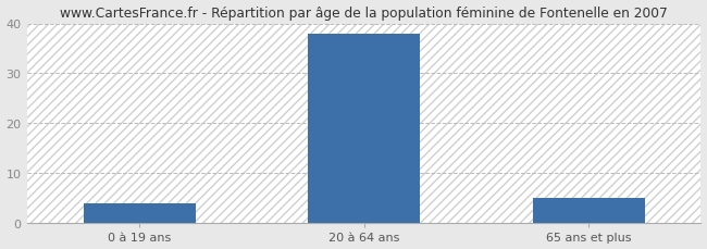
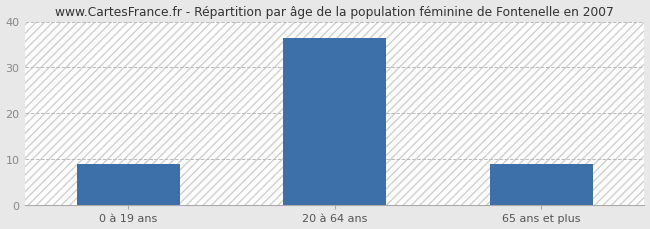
0 à 19 ans: 4.0 -> 9.0
20 à 64 ans: 38.0 -> 36.5
65 ans et plus: 5.0 -> 9.0
